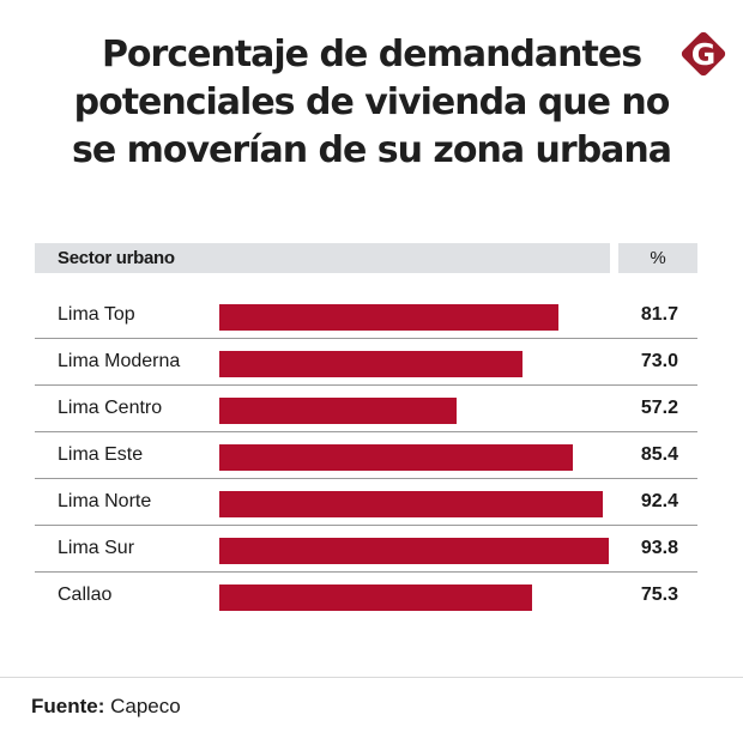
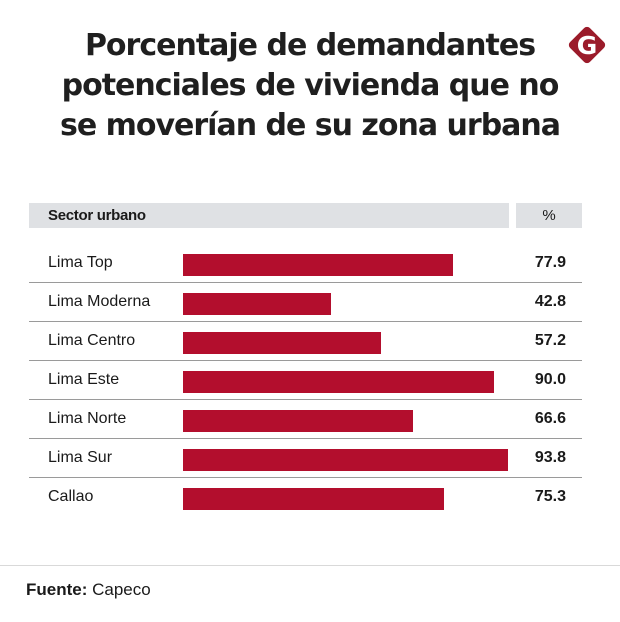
Lima Top: 81.7 -> 77.9
Lima Moderna: 73.0 -> 42.8
Lima Este: 85.4 -> 90.0
Lima Norte: 92.4 -> 66.6
